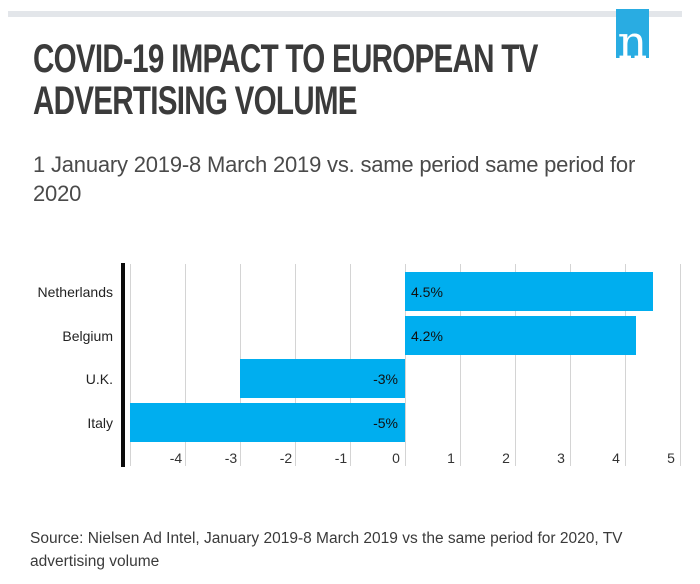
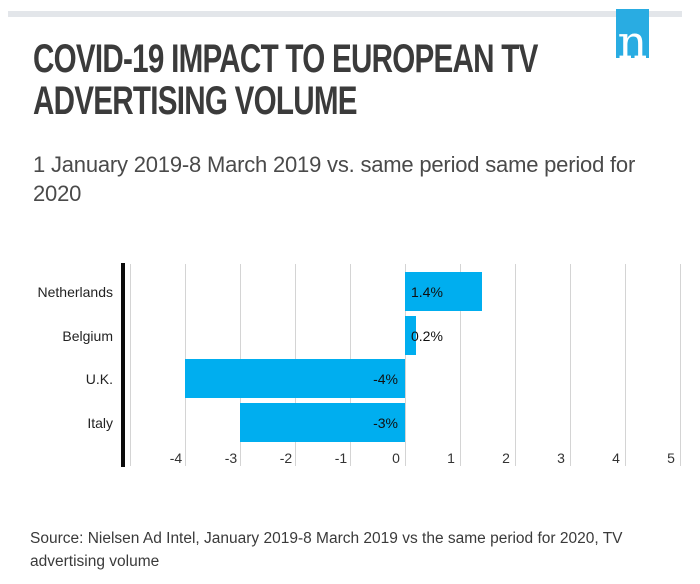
Netherlands: 4.5% -> 1.4%
Belgium: 4.2% -> 0.2%
U.K.: -3% -> -4%
Italy: -5% -> -3%
